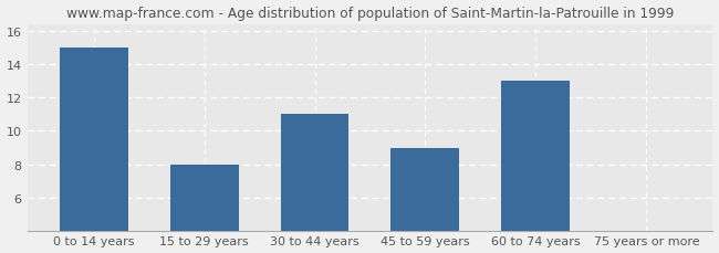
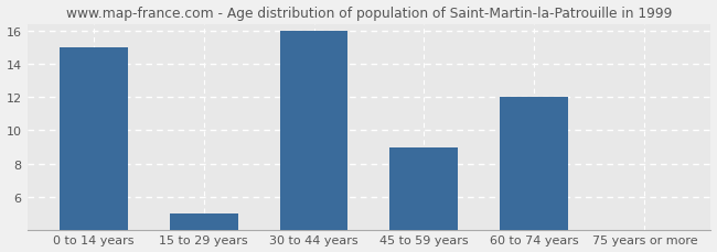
15 to 29 years: 8 -> 5
30 to 44 years: 11 -> 16
60 to 74 years: 13 -> 12
